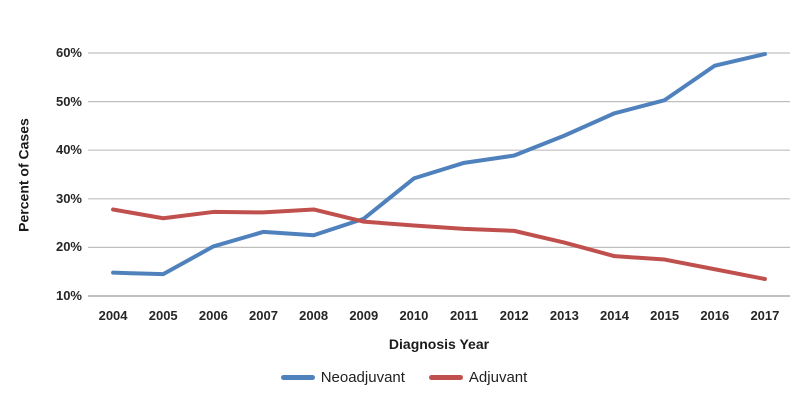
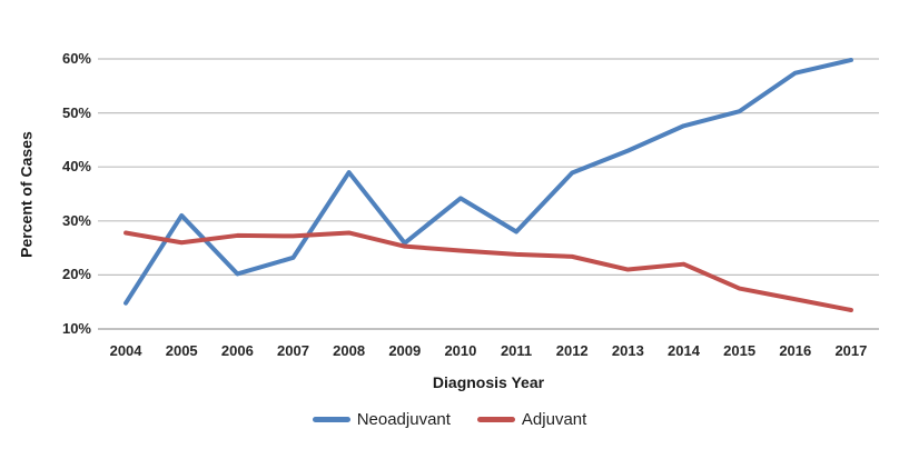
Neoadjuvant/2005: 14% -> 31%
Neoadjuvant/2008: 22% -> 39%
Neoadjuvant/2011: 37% -> 28%
Adjuvant/2014: 18% -> 22%
